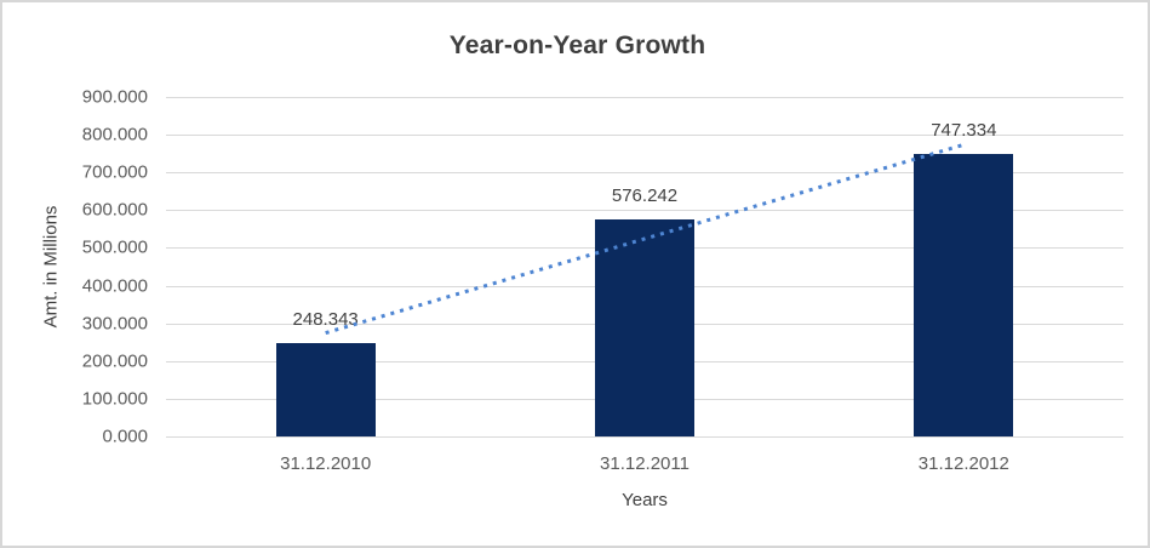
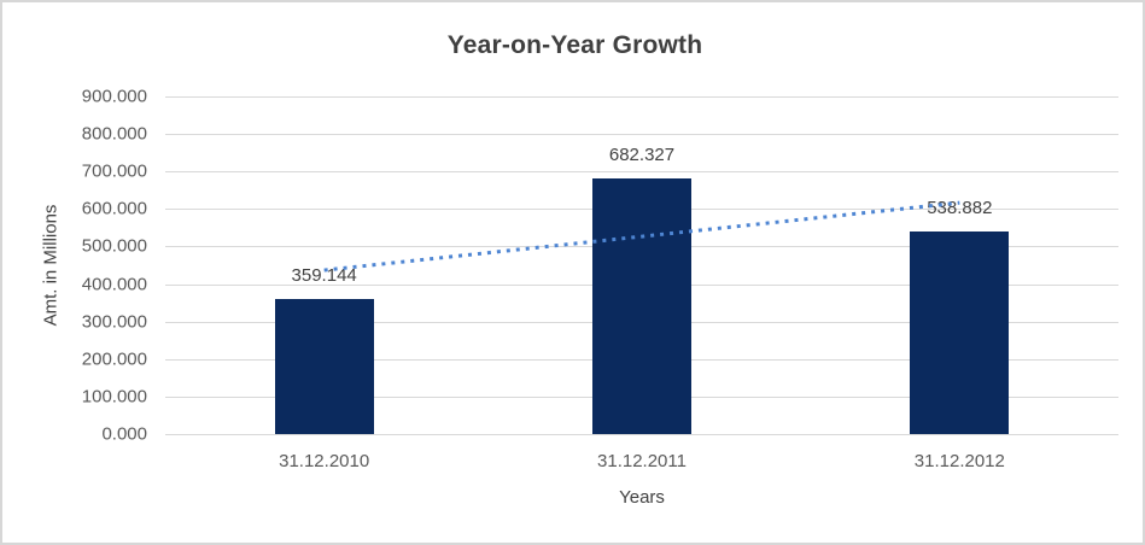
31.12.2010: 248.343 -> 359.144
31.12.2011: 576.242 -> 682.327
31.12.2012: 747.334 -> 538.882
